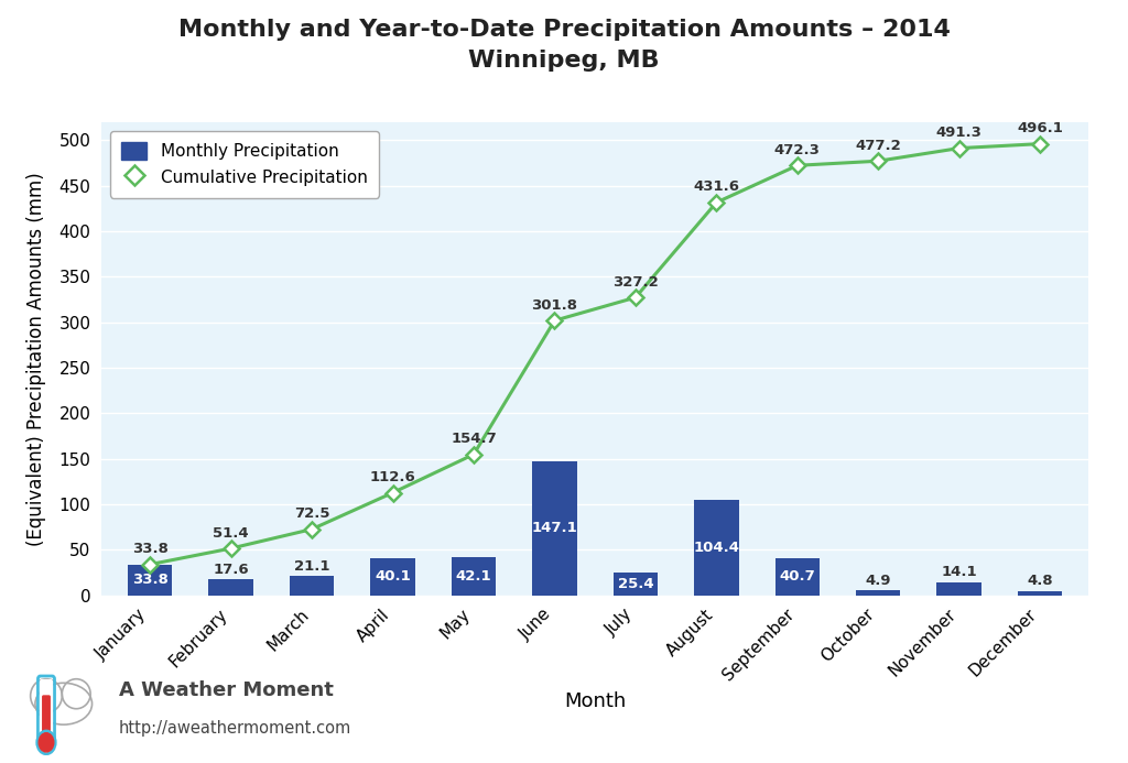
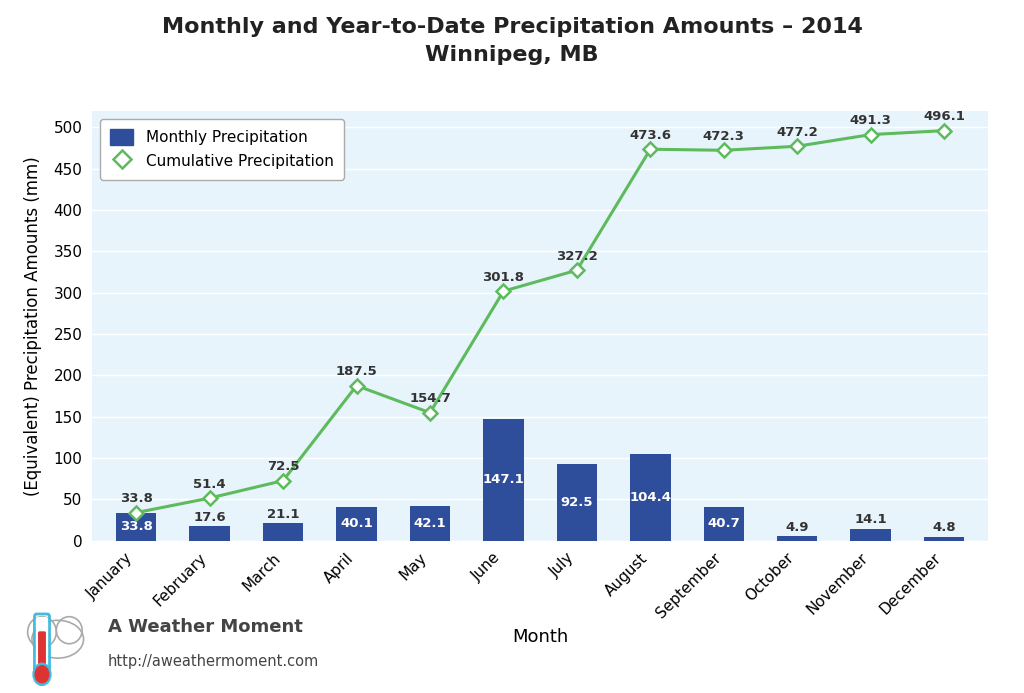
Cumulative Precipitation/April: 112.6 -> 187.5
Monthly Precipitation/July: 25.4 -> 92.5
Cumulative Precipitation/August: 431.6 -> 473.6
